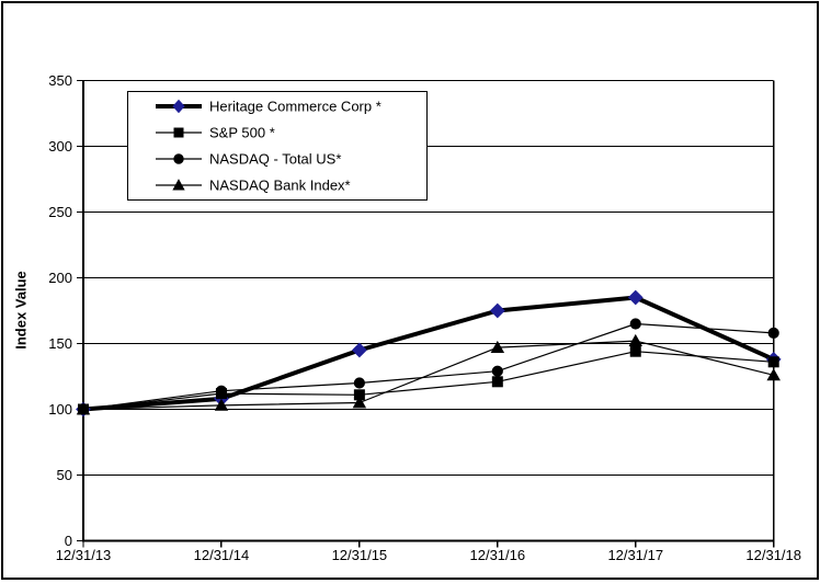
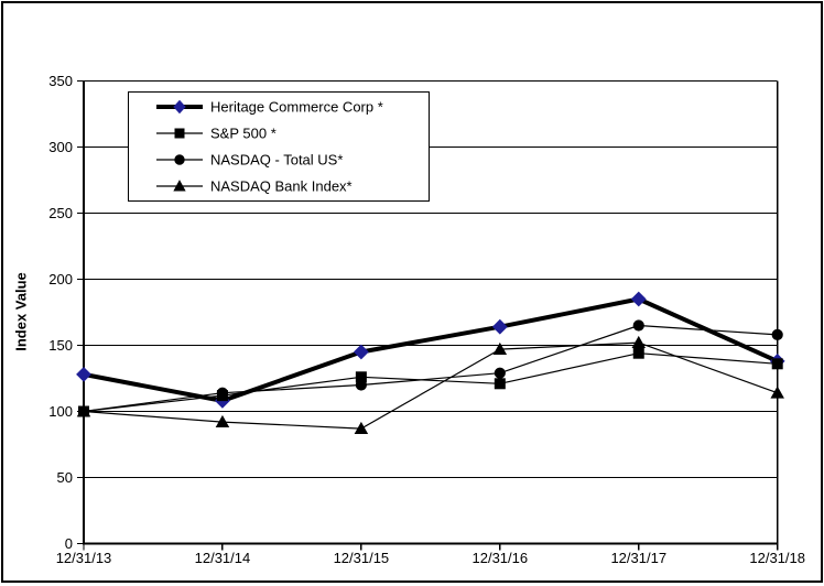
Heritage Commerce Corp */12/31/13: 100 -> 128
NASDAQ Bank Index*/12/31/14: 103 -> 92
S&P 500 */12/31/15: 111 -> 126
NASDAQ Bank Index*/12/31/15: 105 -> 87
Heritage Commerce Corp */12/31/16: 175 -> 164
NASDAQ Bank Index*/12/31/18: 126 -> 114
